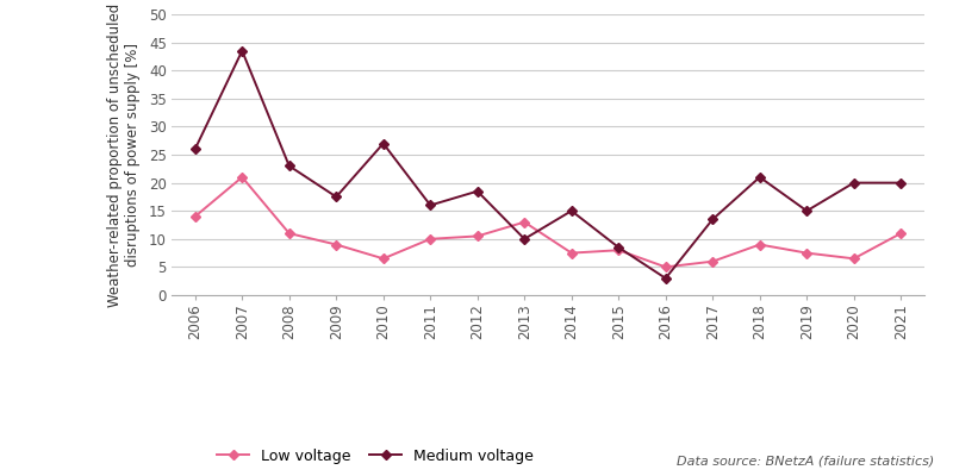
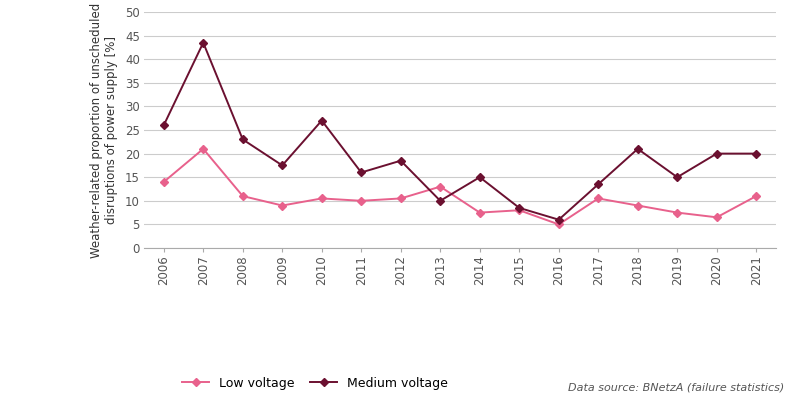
Low voltage/2010: 6.5 -> 10.5
Medium voltage/2016: 3.0 -> 6.0
Low voltage/2017: 6.0 -> 10.5
